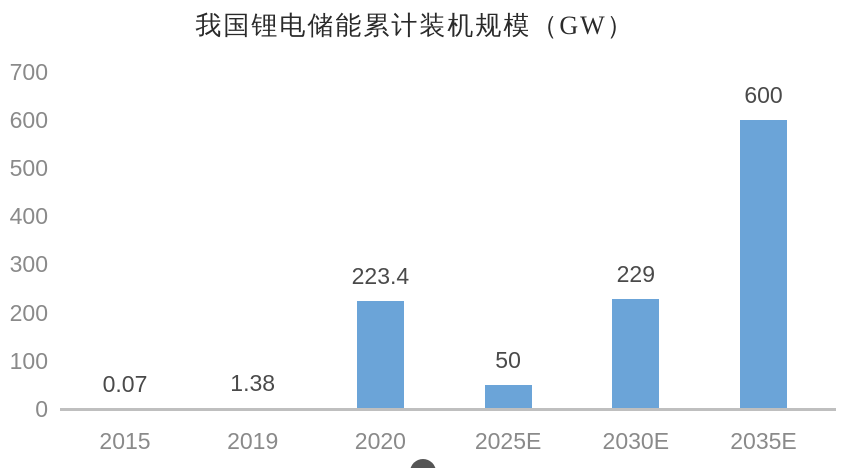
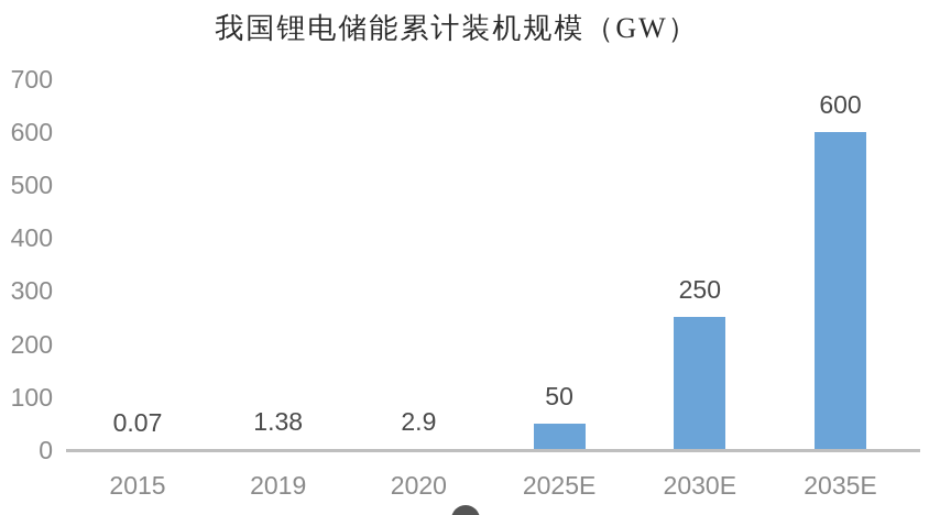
2020: 223.4 -> 2.9
2030E: 229 -> 250
